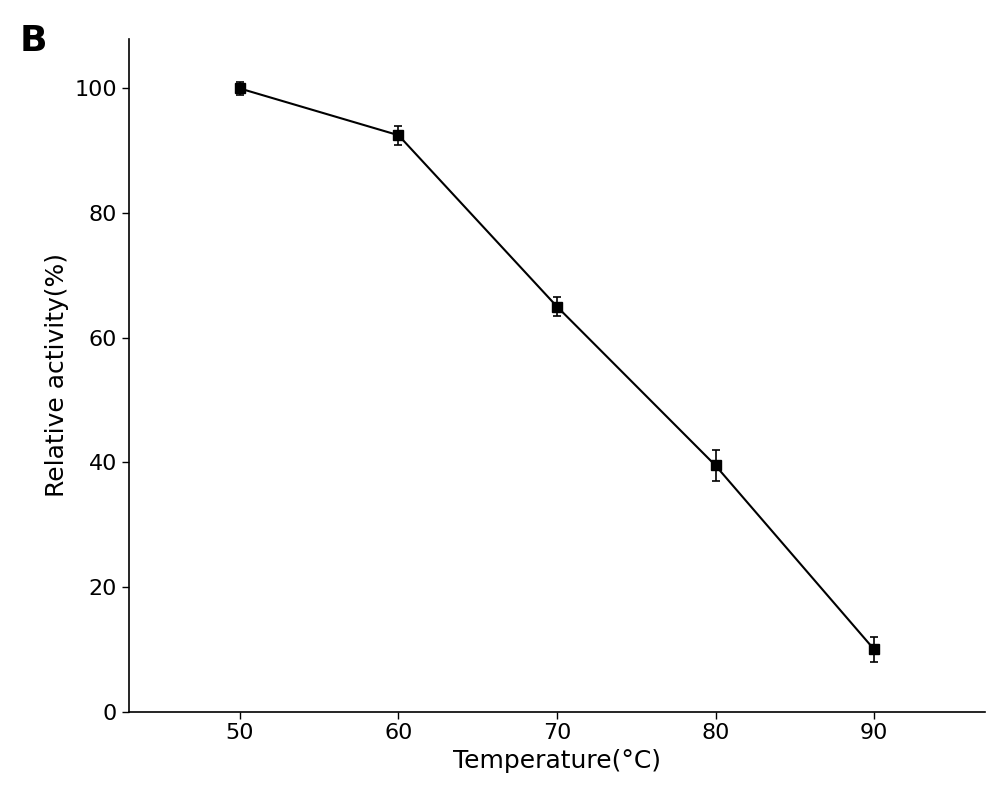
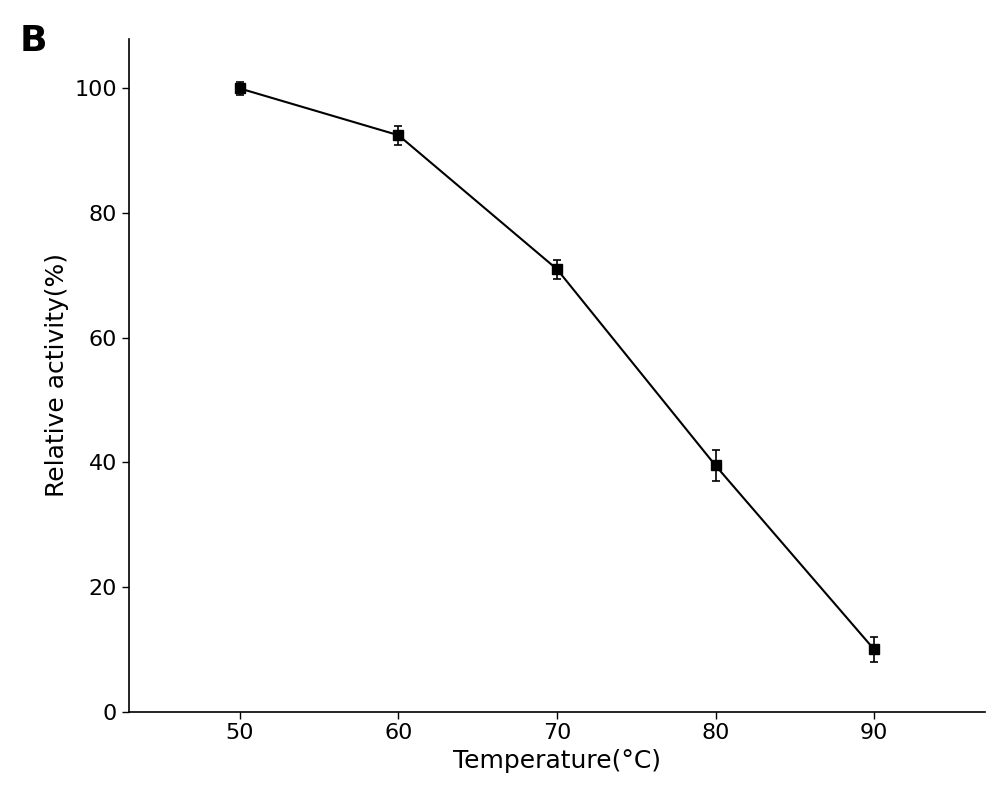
70: 65.0 -> 71.0
